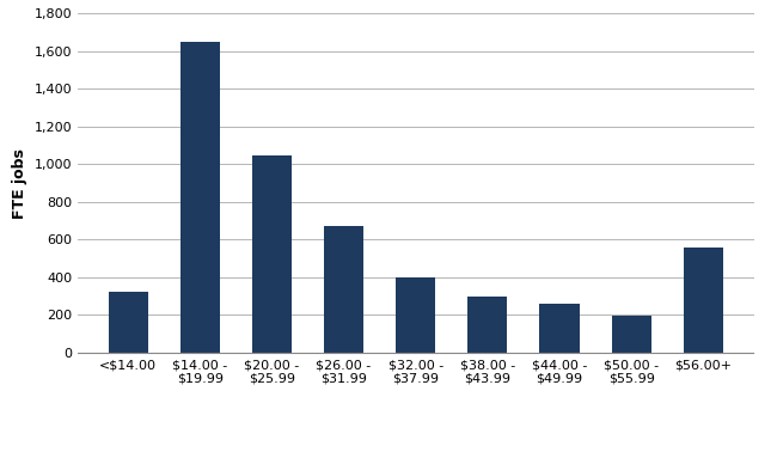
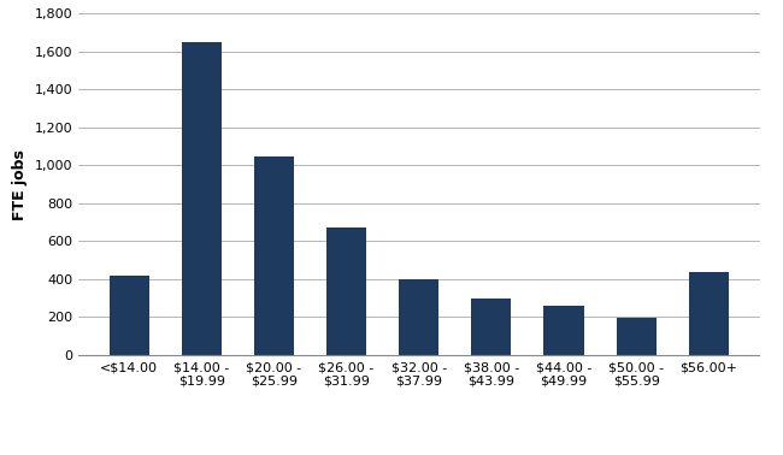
<$14.00: 320 -> 420
$56.00+: 560 -> 440
